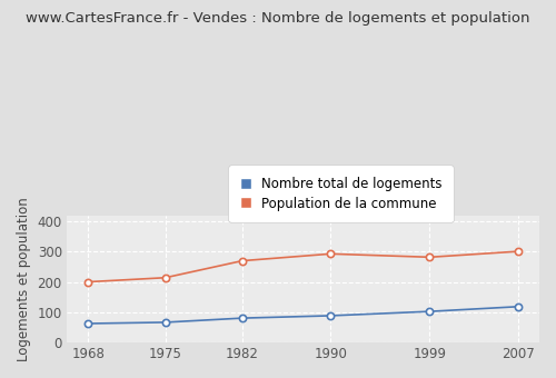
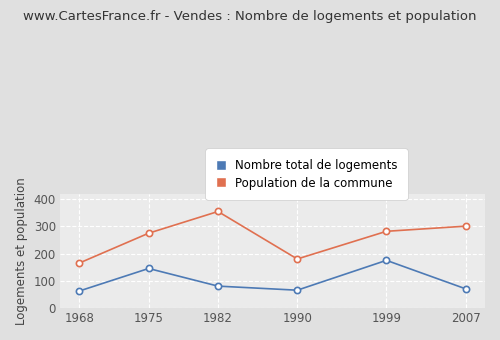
Population de la commune/1968: 200 -> 165
Nombre total de logements/1975: 66 -> 145
Population de la commune/1975: 214 -> 275
Population de la commune/1982: 270 -> 355
Nombre total de logements/1990: 88 -> 65
Population de la commune/1990: 293 -> 180
Nombre total de logements/1999: 102 -> 175
Nombre total de logements/2007: 118 -> 70
